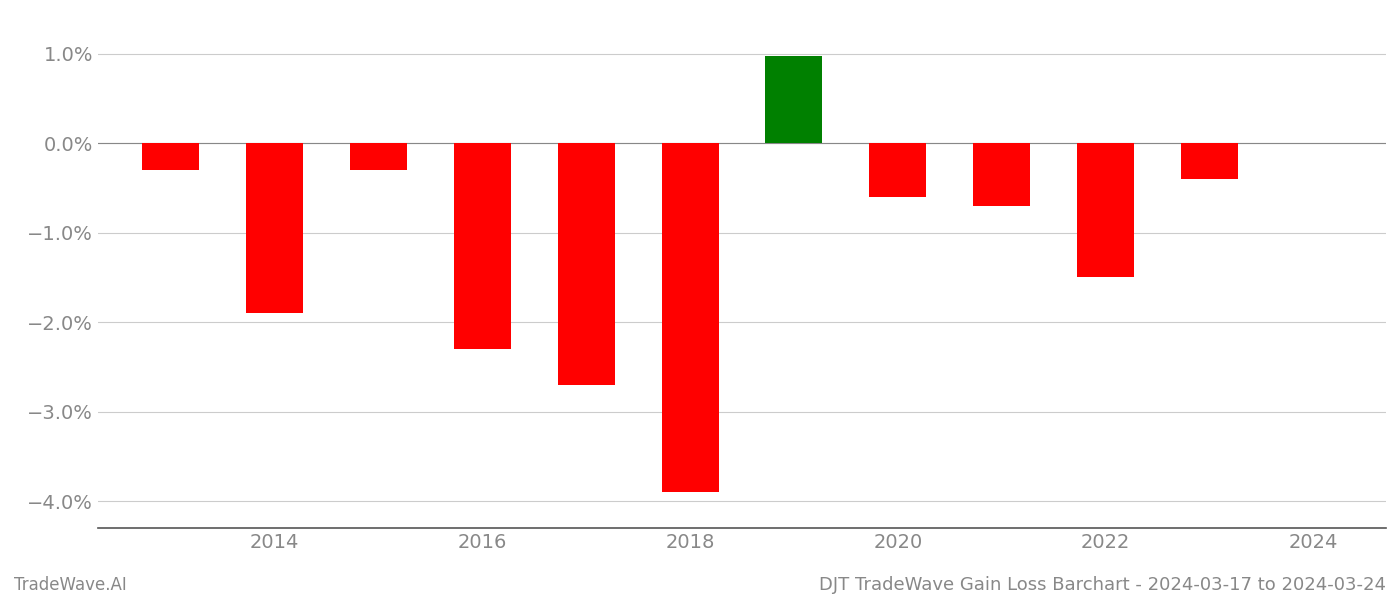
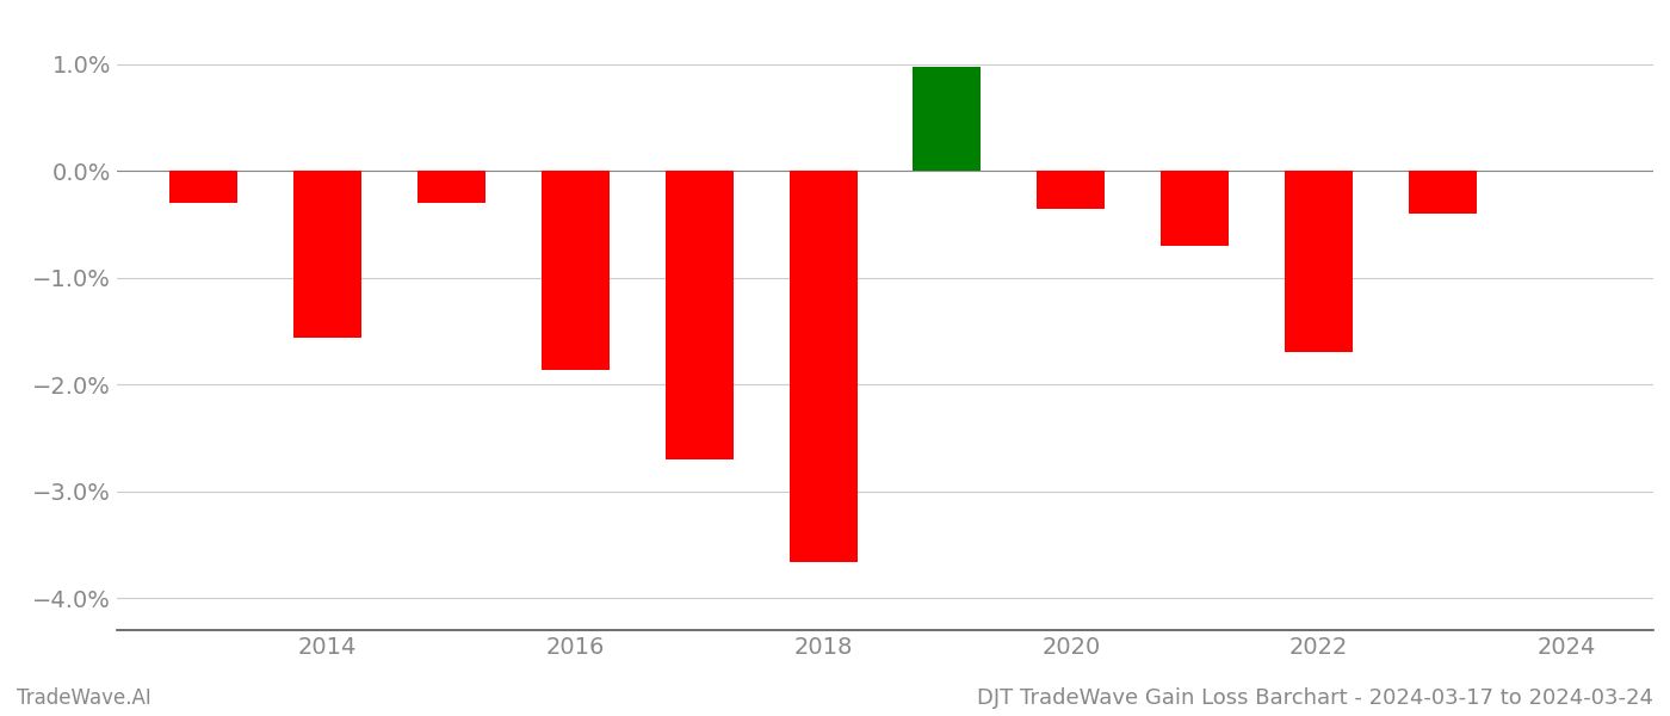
2014: -1.90% -> -1.56%
2016: -2.30% -> -1.86%
2018: -3.90% -> -3.66%
2020: -0.60% -> -0.36%
2022: -1.50% -> -1.70%
